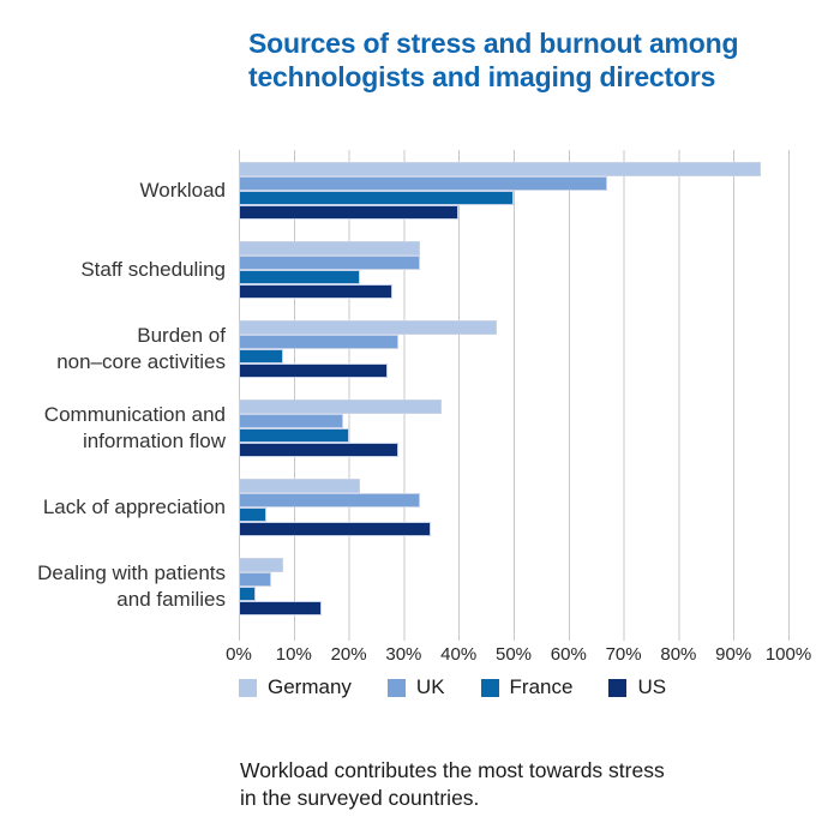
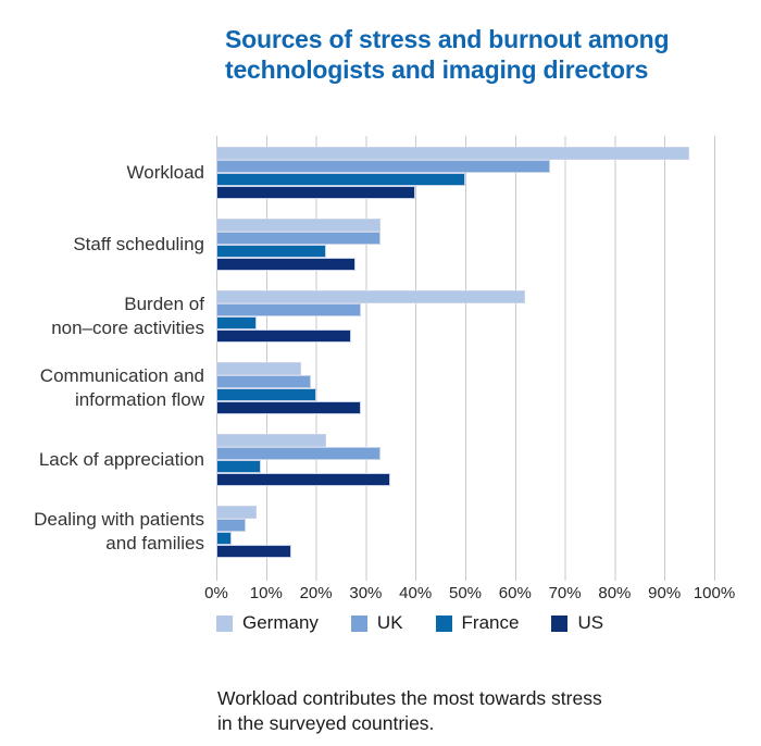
Germany/Burden of non–core activities: 47% -> 62%
Germany/Communication and information flow: 37% -> 17%
France/Lack of appreciation: 5% -> 9%
